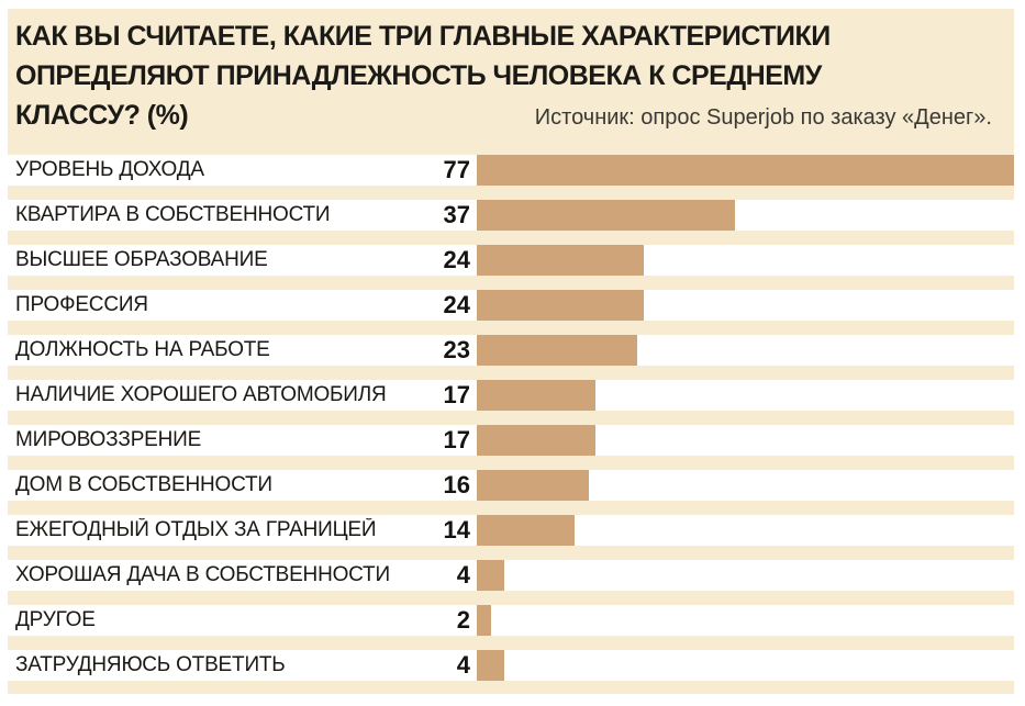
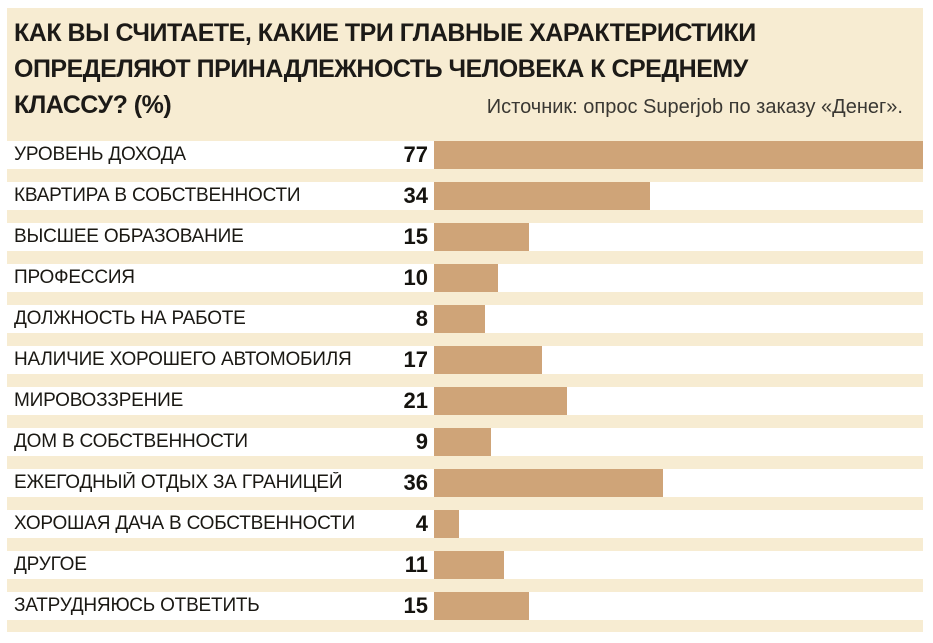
КВАРТИРА В СОБСТВЕННОСТИ: 37 -> 34
ВЫСШЕЕ ОБРАЗОВАНИЕ: 24 -> 15
ПРОФЕССИЯ: 24 -> 10
ДОЛЖНОСТЬ НА РАБОТЕ: 23 -> 8
МИРОВОЗЗРЕНИЕ: 17 -> 21
ДОМ В СОБСТВЕННОСТИ: 16 -> 9
ЕЖЕГОДНЫЙ ОТДЫХ ЗА ГРАНИЦЕЙ: 14 -> 36
ДРУГОЕ: 2 -> 11
ЗАТРУДНЯЮСЬ ОТВЕТИТЬ: 4 -> 15
